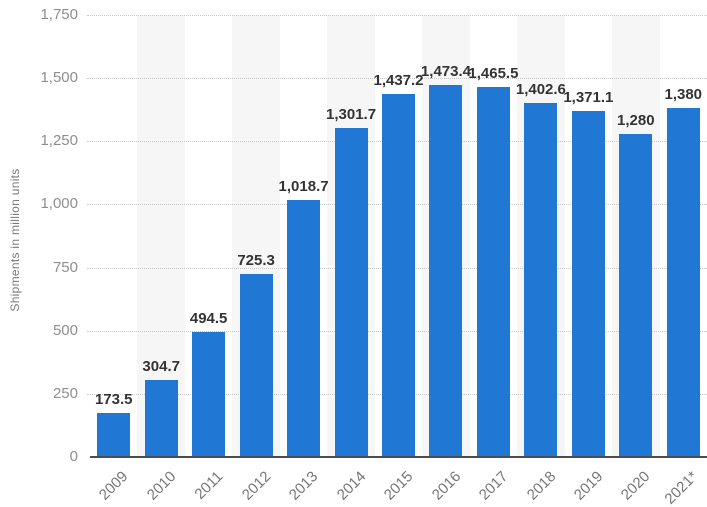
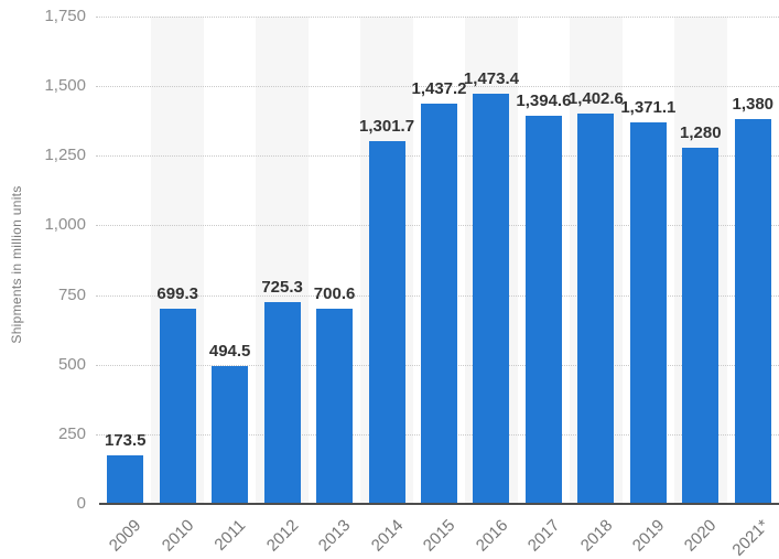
2010: 304.7 -> 699.3
2013: 1,018.7 -> 700.6
2017: 1,465.5 -> 1,394.6
